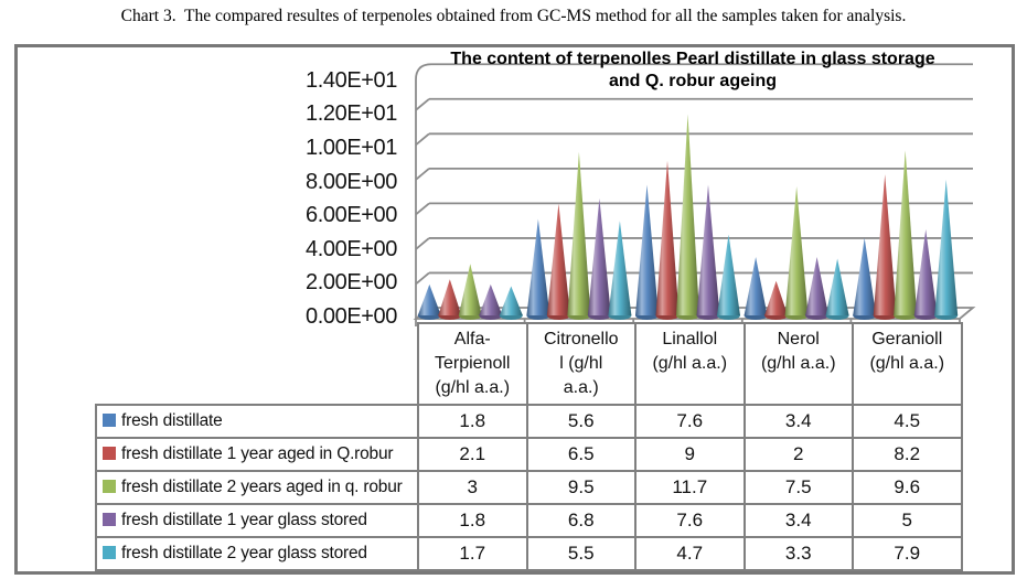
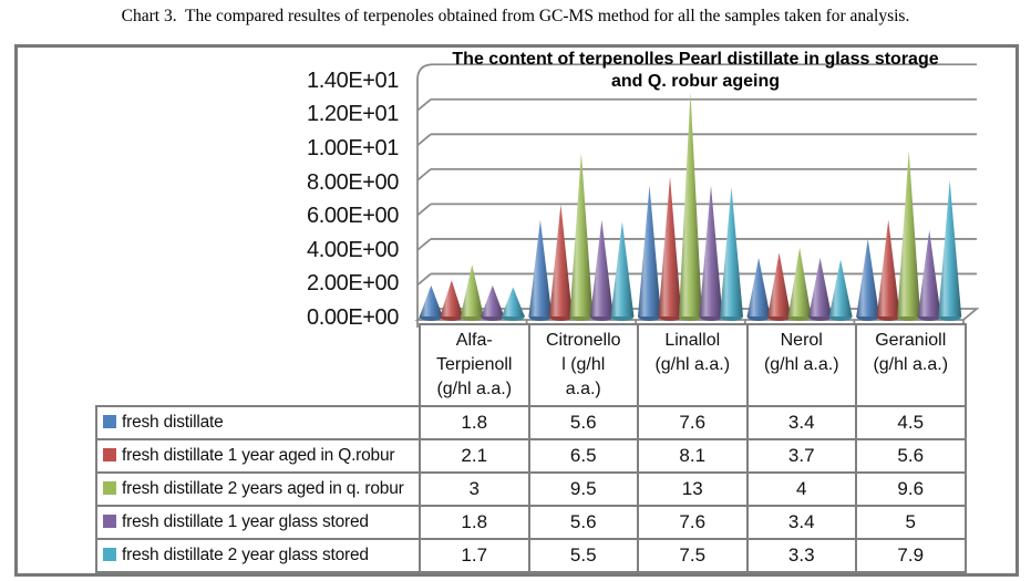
fresh distillate 1 year glass stored/Citronello l (g/hl a.a.): 6.8 -> 5.6
fresh distillate 1 year aged in Q.robur/Linallol (g/hl a.a.): 9 -> 8.1
fresh distillate 2 years aged in q. robur/Linallol (g/hl a.a.): 11.7 -> 13
fresh distillate 2 year glass stored/Linallol (g/hl a.a.): 4.7 -> 7.5
fresh distillate 1 year aged in Q.robur/Nerol (g/hl a.a.): 2 -> 3.7
fresh distillate 2 years aged in q. robur/Nerol (g/hl a.a.): 7.5 -> 4
fresh distillate 1 year aged in Q.robur/Geranioll (g/hl a.a.): 8.2 -> 5.6
